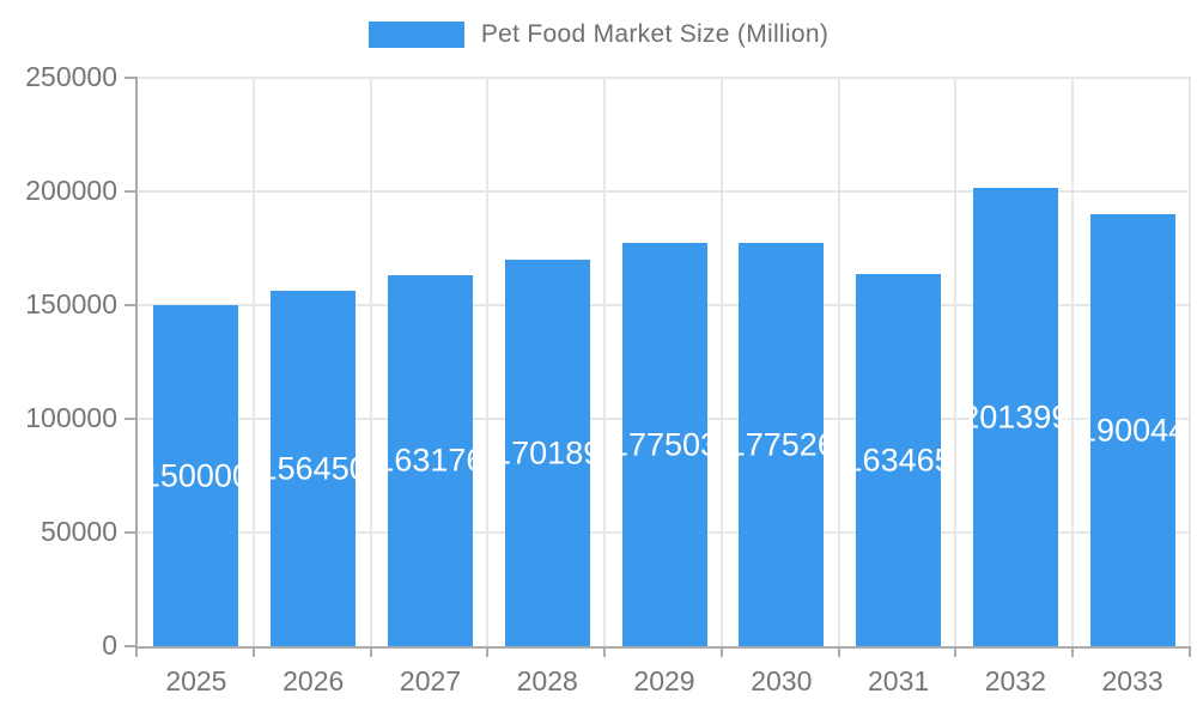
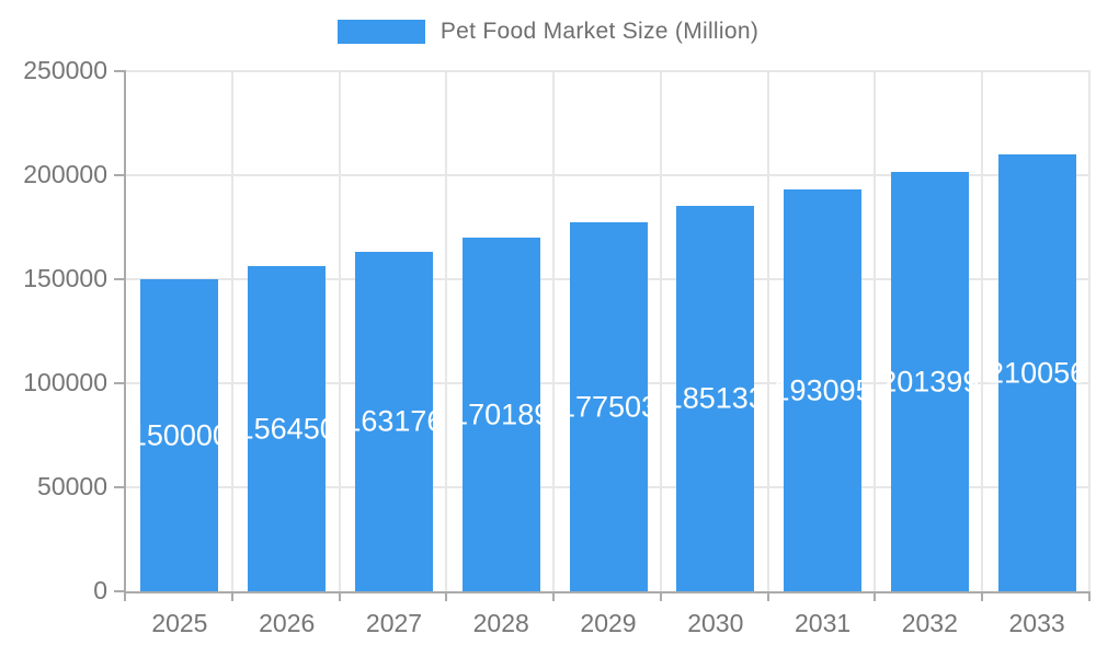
2030: 177526 -> 185133
2031: 163465 -> 193095
2033: 190044 -> 210056
